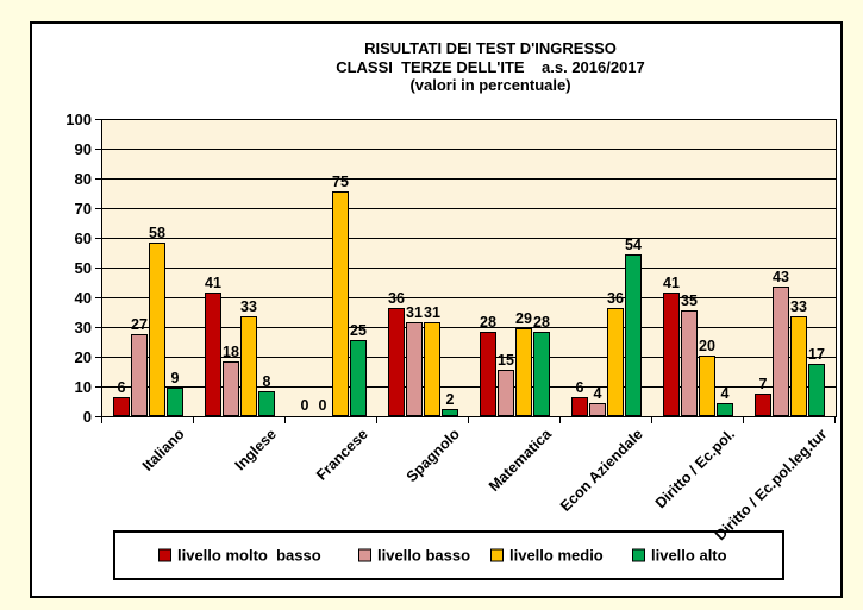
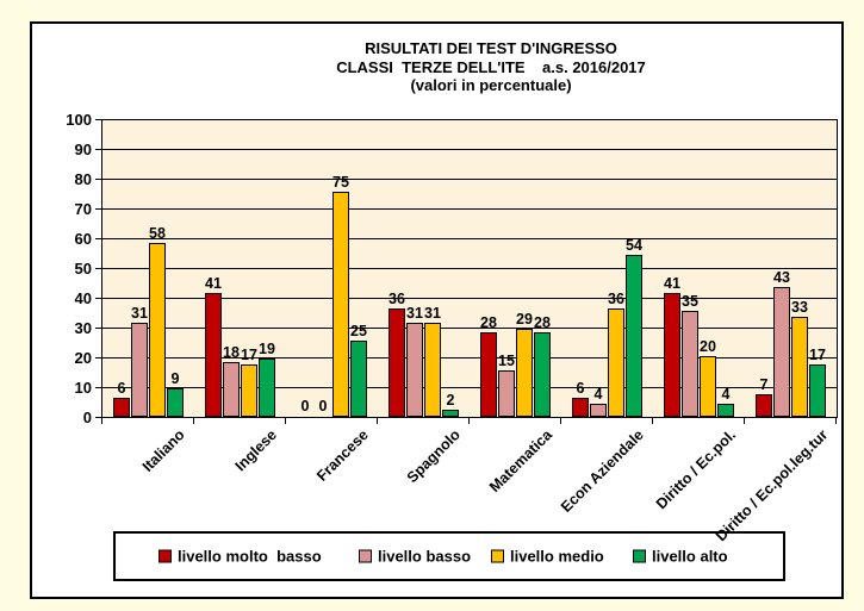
livello basso/Italiano: 27 -> 31
livello medio/Inglese: 33 -> 17
livello alto/Inglese: 8 -> 19
